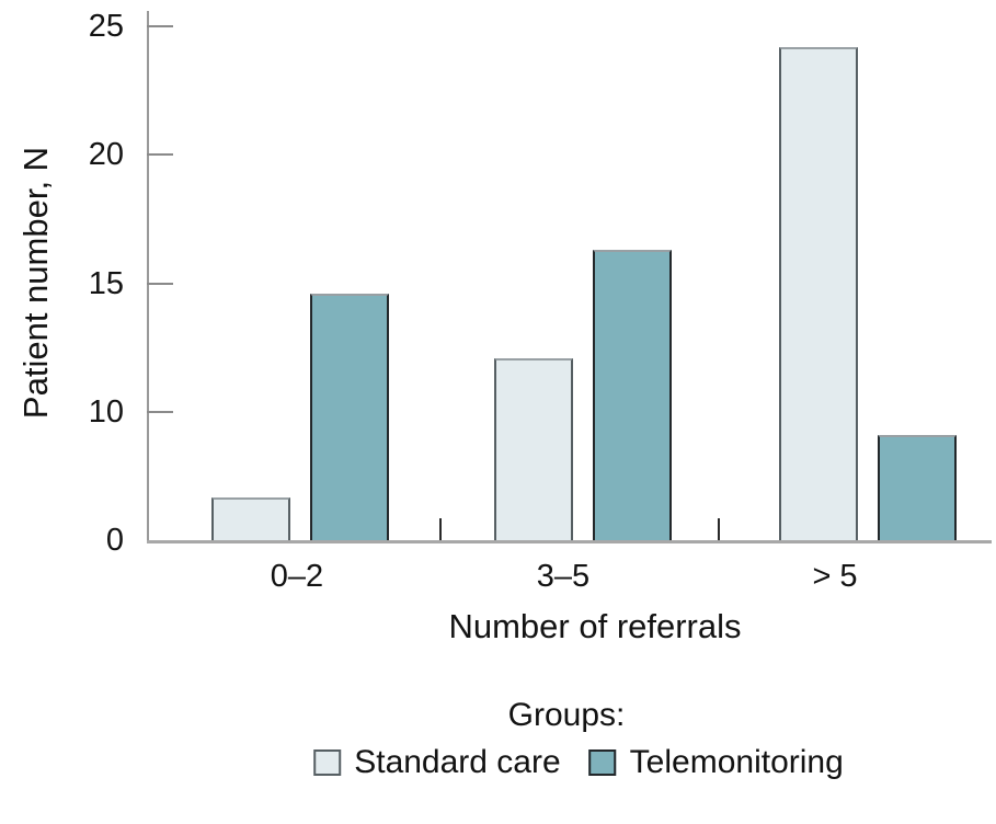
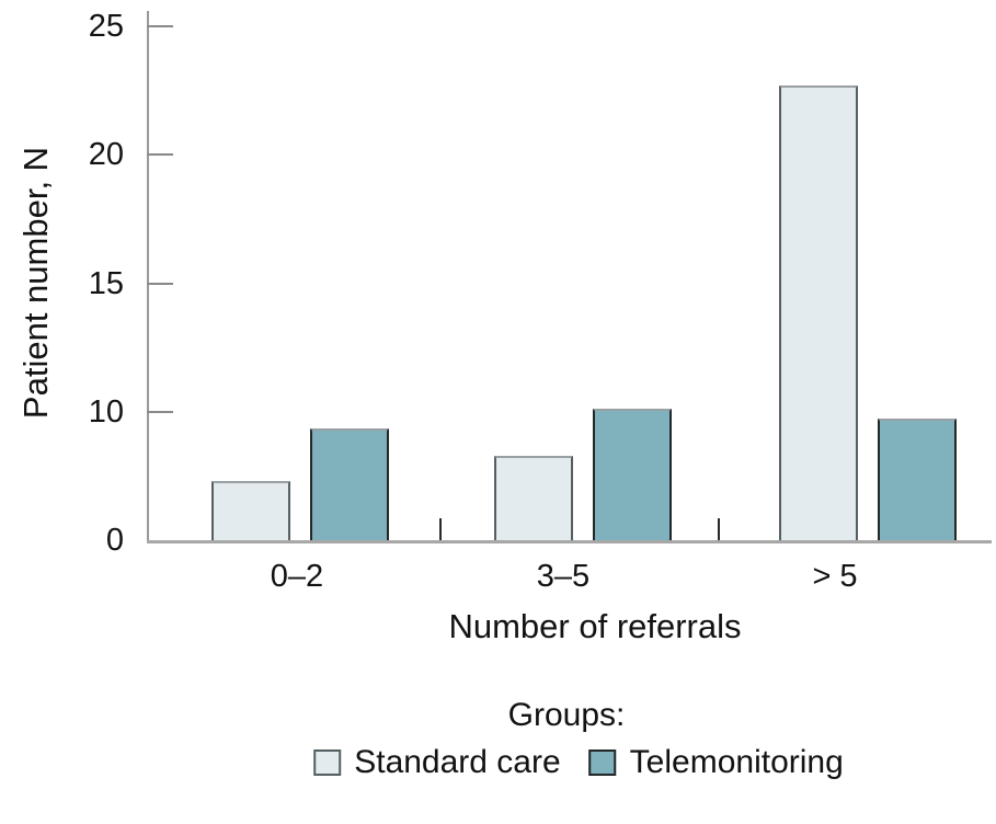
Standard care/0–2: 3.3 -> 4.6
Telemonitoring/0–2: 14.6 -> 8.7
Standard care/3–5: 12.1 -> 6.6
Telemonitoring/3–5: 16.3 -> 10.1
Standard care/> 5: 24.2 -> 22.7
Telemonitoring/> 5: 8.2 -> 9.5
